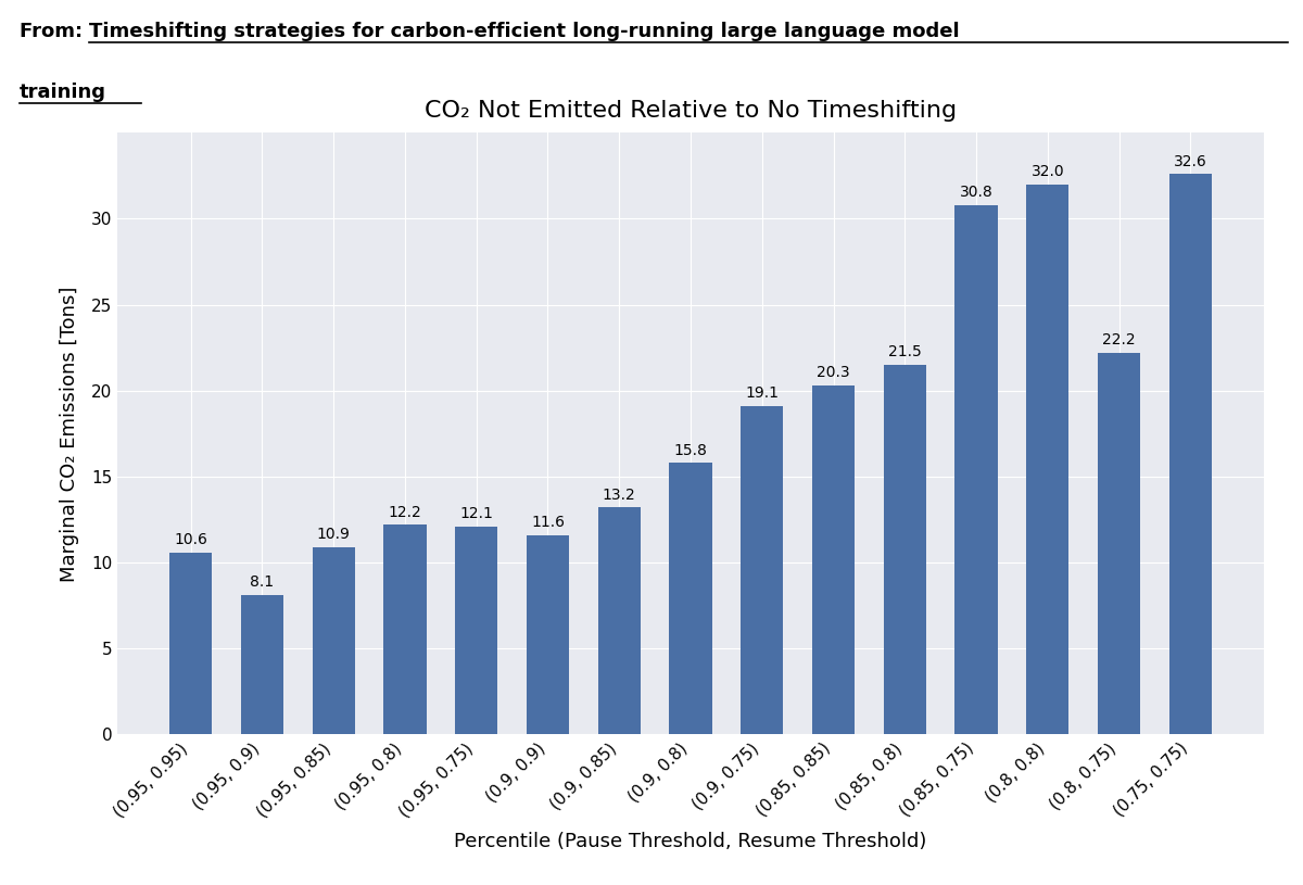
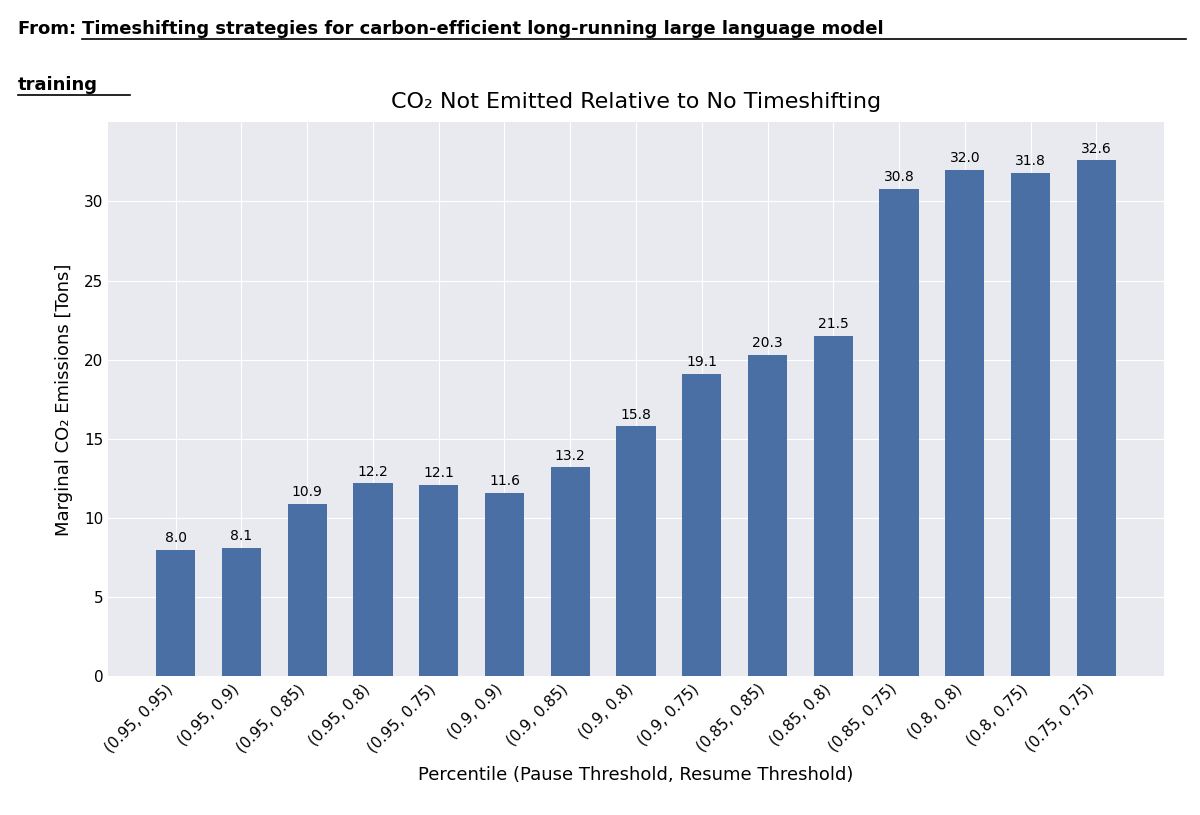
(0.95, 0.95): 10.6 -> 8.0
(0.8, 0.75): 22.2 -> 31.8
